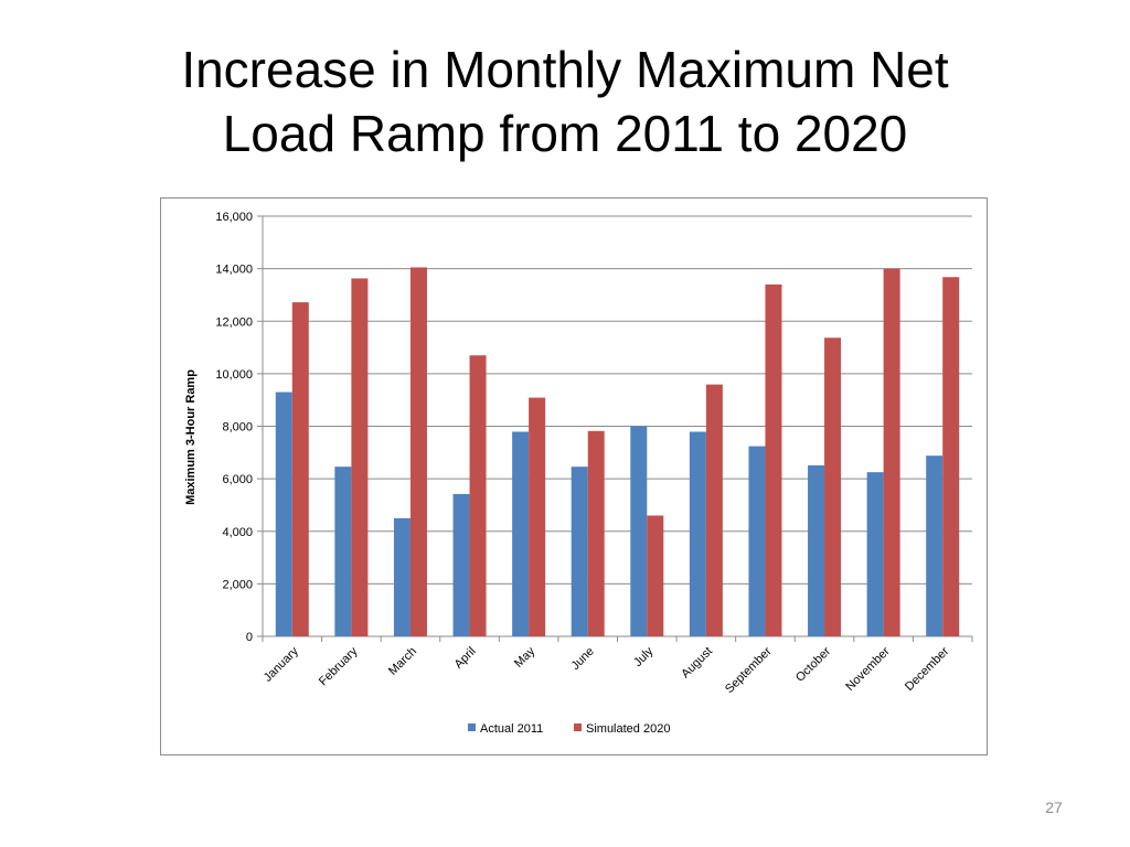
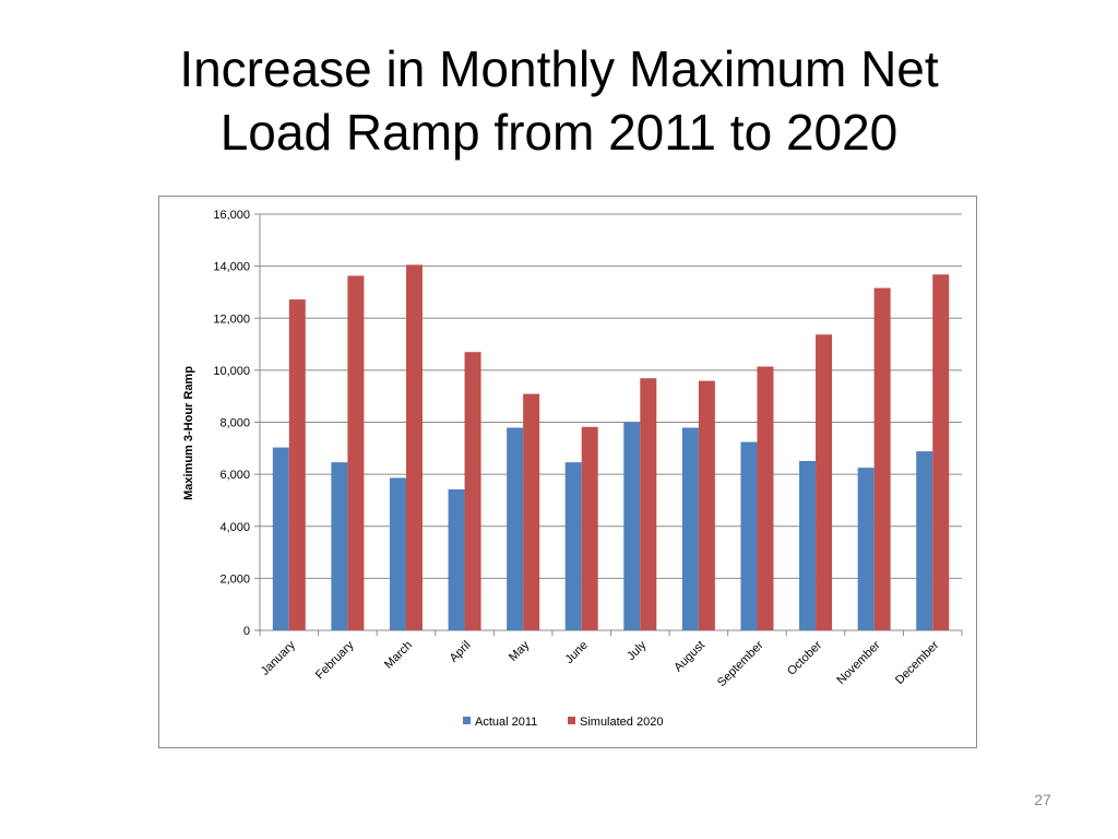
Actual 2011/January: 9300 -> 7000
Actual 2011/March: 4500 -> 5900
Simulated 2020/July: 4600 -> 9700
Simulated 2020/September: 13400 -> 10100
Simulated 2020/November: 14000 -> 13200
